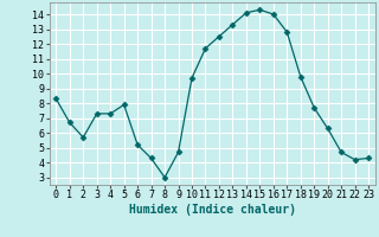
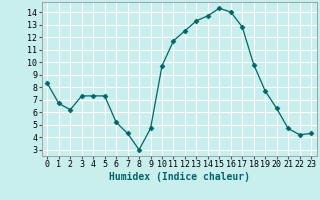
2: 5.7 -> 6.2
5: 7.9 -> 7.3
14: 14.1 -> 13.7
